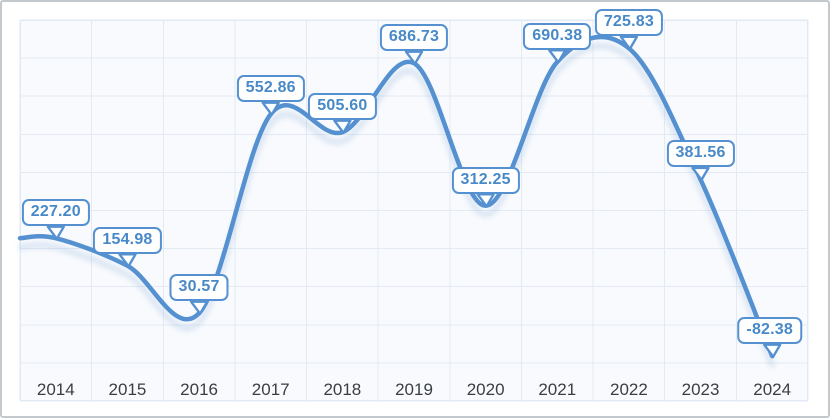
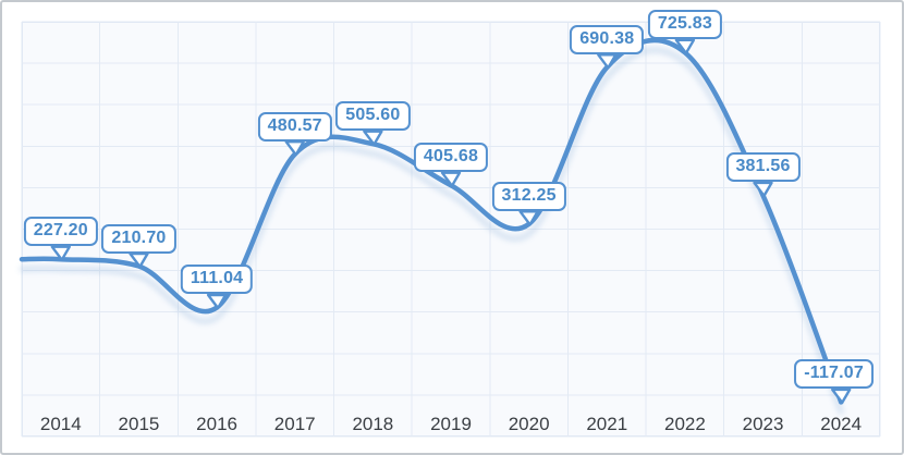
2015: 154.98 -> 210.70
2016: 30.57 -> 111.04
2017: 552.86 -> 480.57
2019: 686.73 -> 405.68
2024: -82.38 -> -117.07
